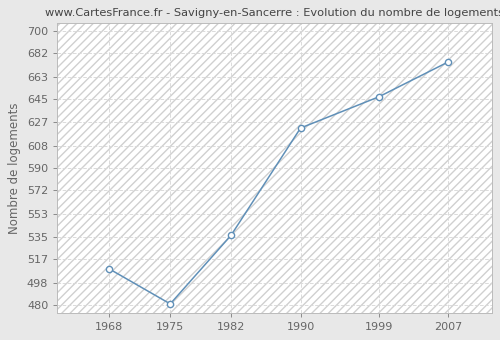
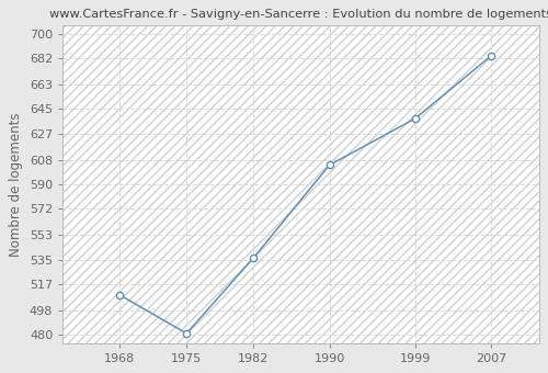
1990: 622 -> 604
1999: 647 -> 638
2007: 675 -> 684
